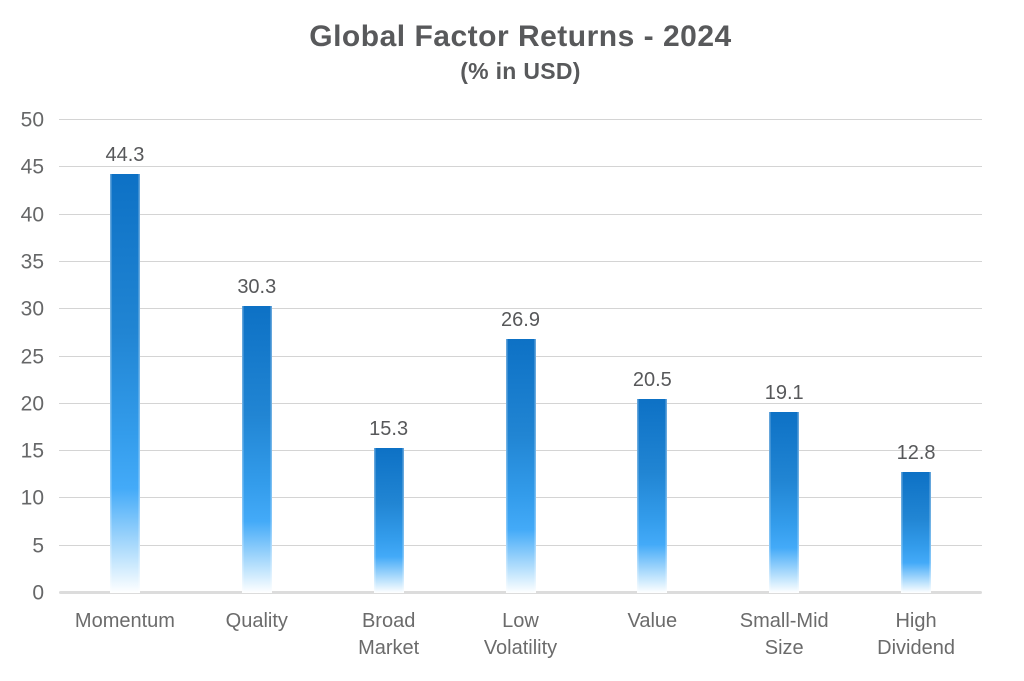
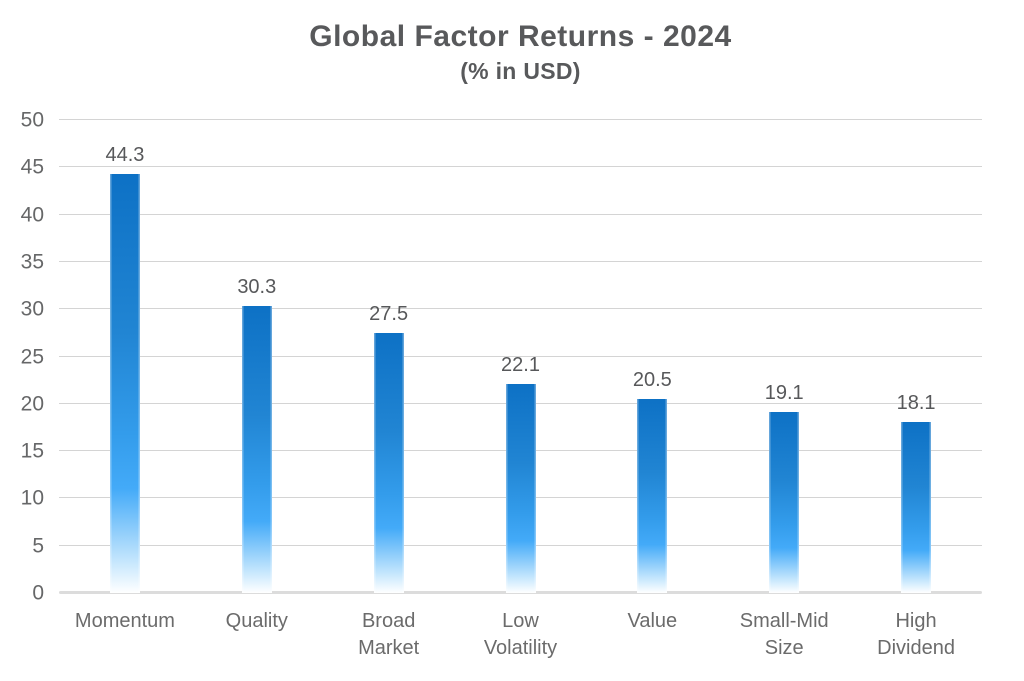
Broad Market: 15.3 -> 27.5
Low Volatility: 26.9 -> 22.1
High Dividend: 12.8 -> 18.1
